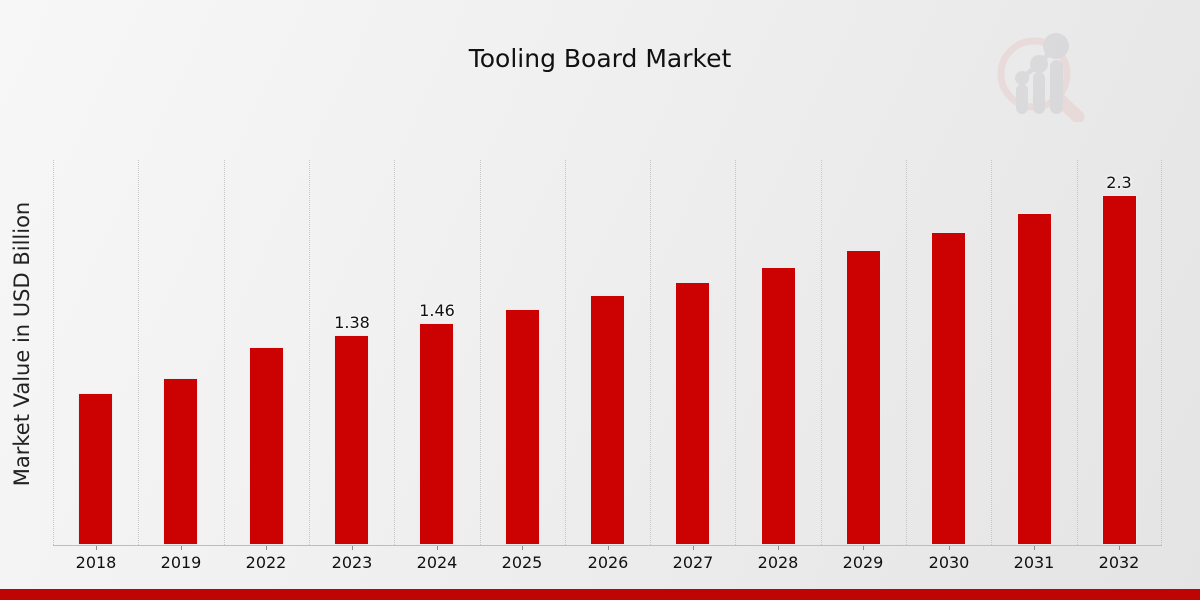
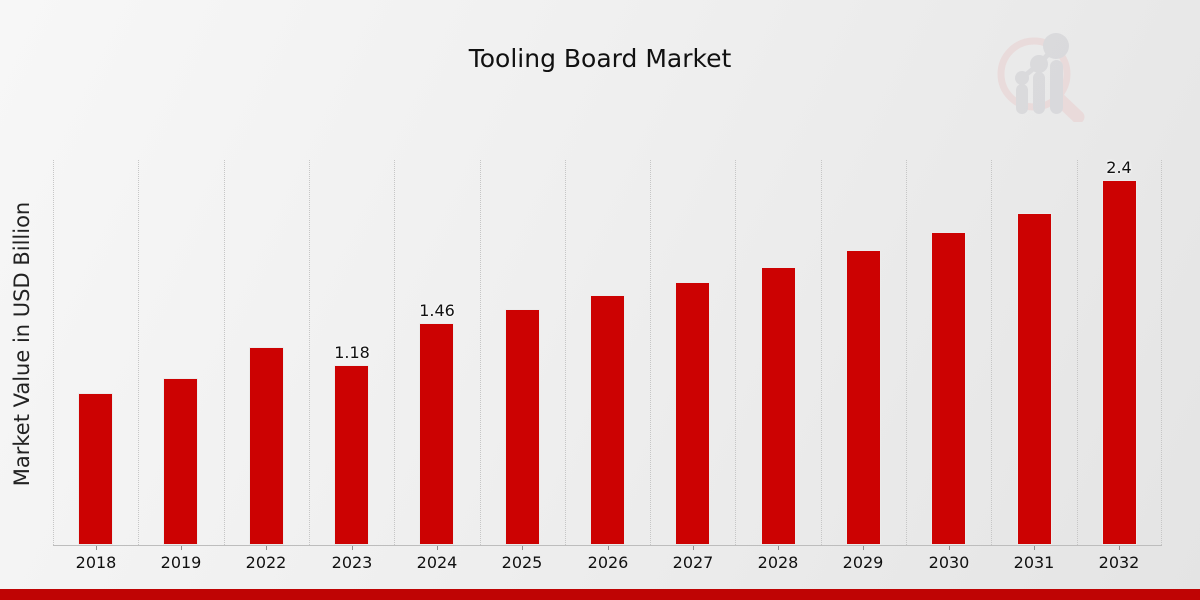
2023: 1.38 -> 1.18
2032: 2.3 -> 2.4
